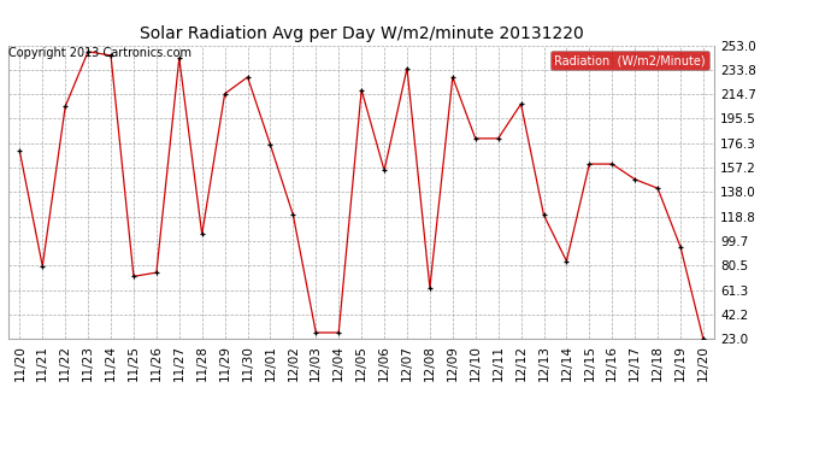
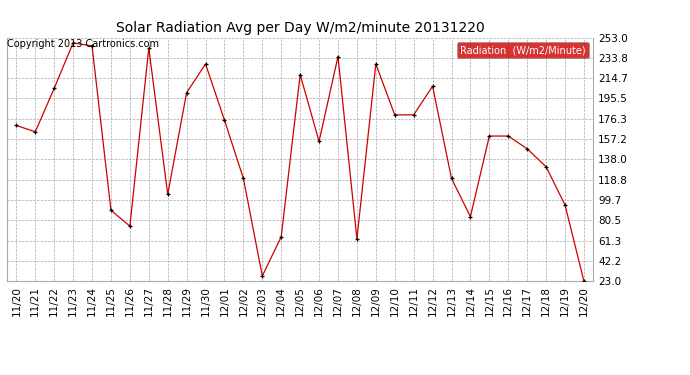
11/21: 80 -> 164
11/25: 72 -> 90
11/29: 215 -> 201
12/04: 28 -> 65
12/18: 141 -> 131
